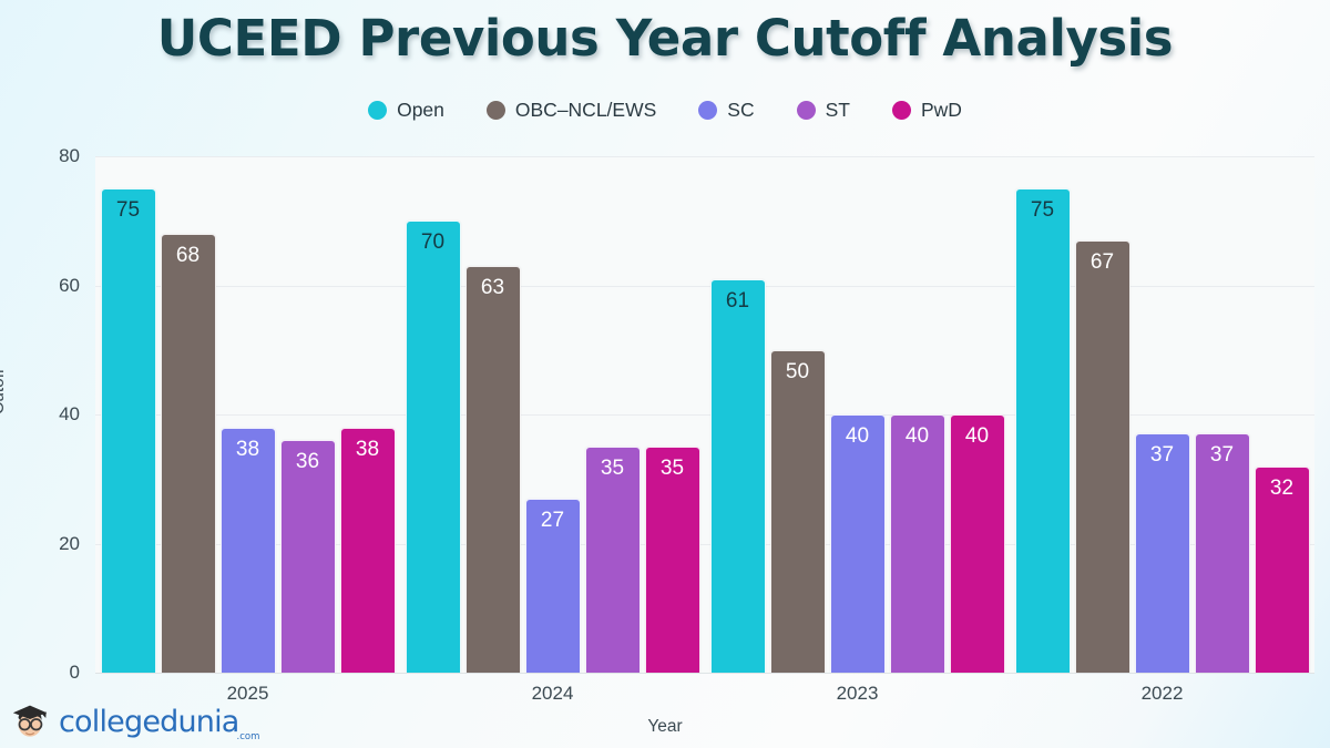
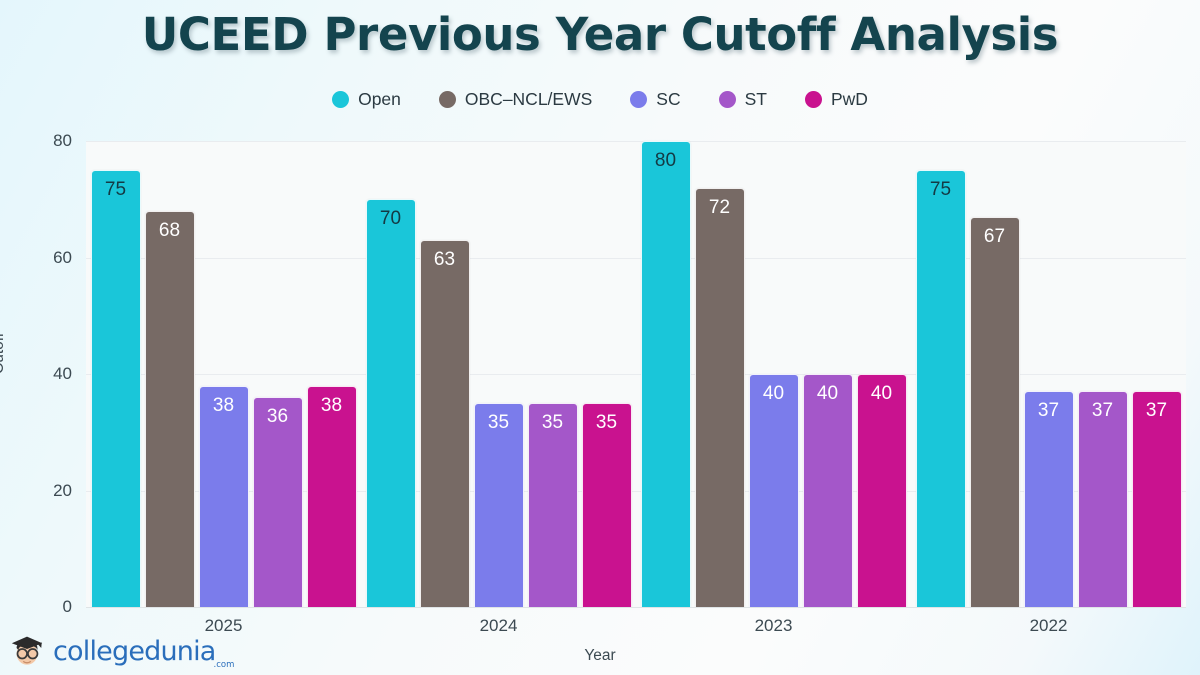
SC/2024: 27 -> 35
Open/2023: 61 -> 80
OBC–NCL/EWS/2023: 50 -> 72
PwD/2022: 32 -> 37
